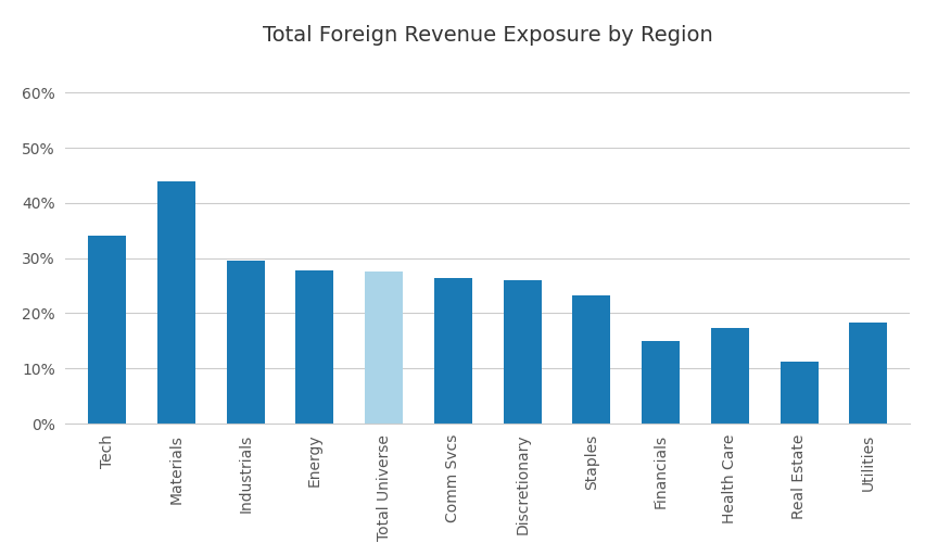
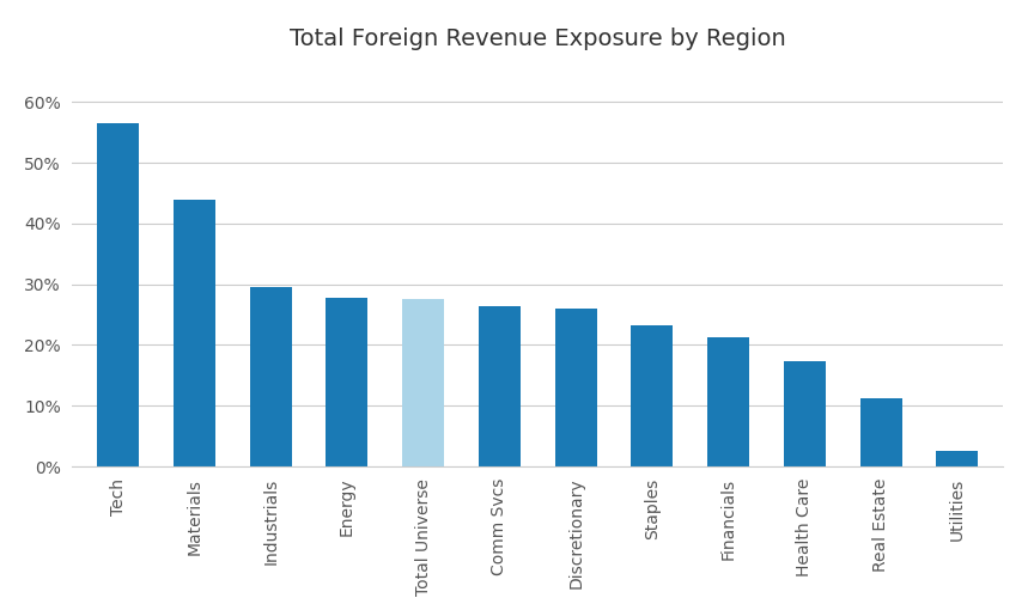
Tech: 34.0% -> 56.5%
Financials: 15.0% -> 21.3%
Utilities: 18.4% -> 2.5%
